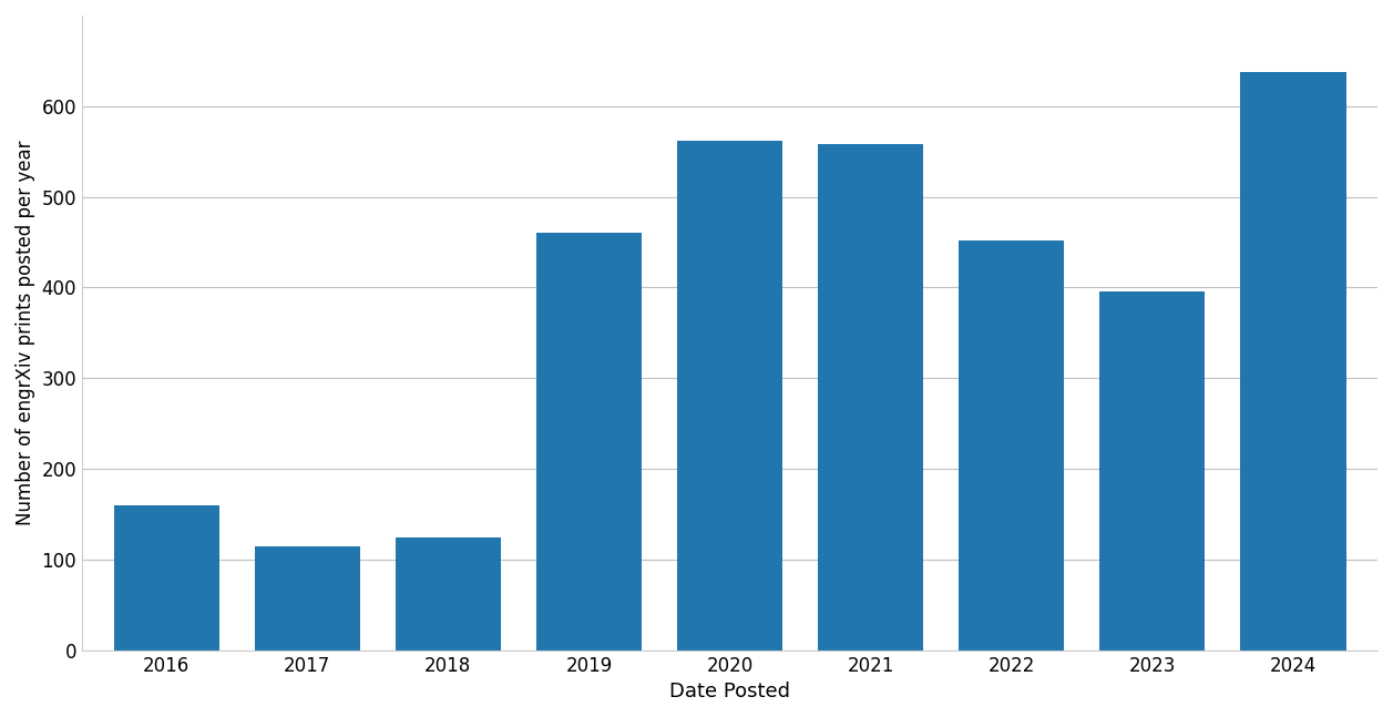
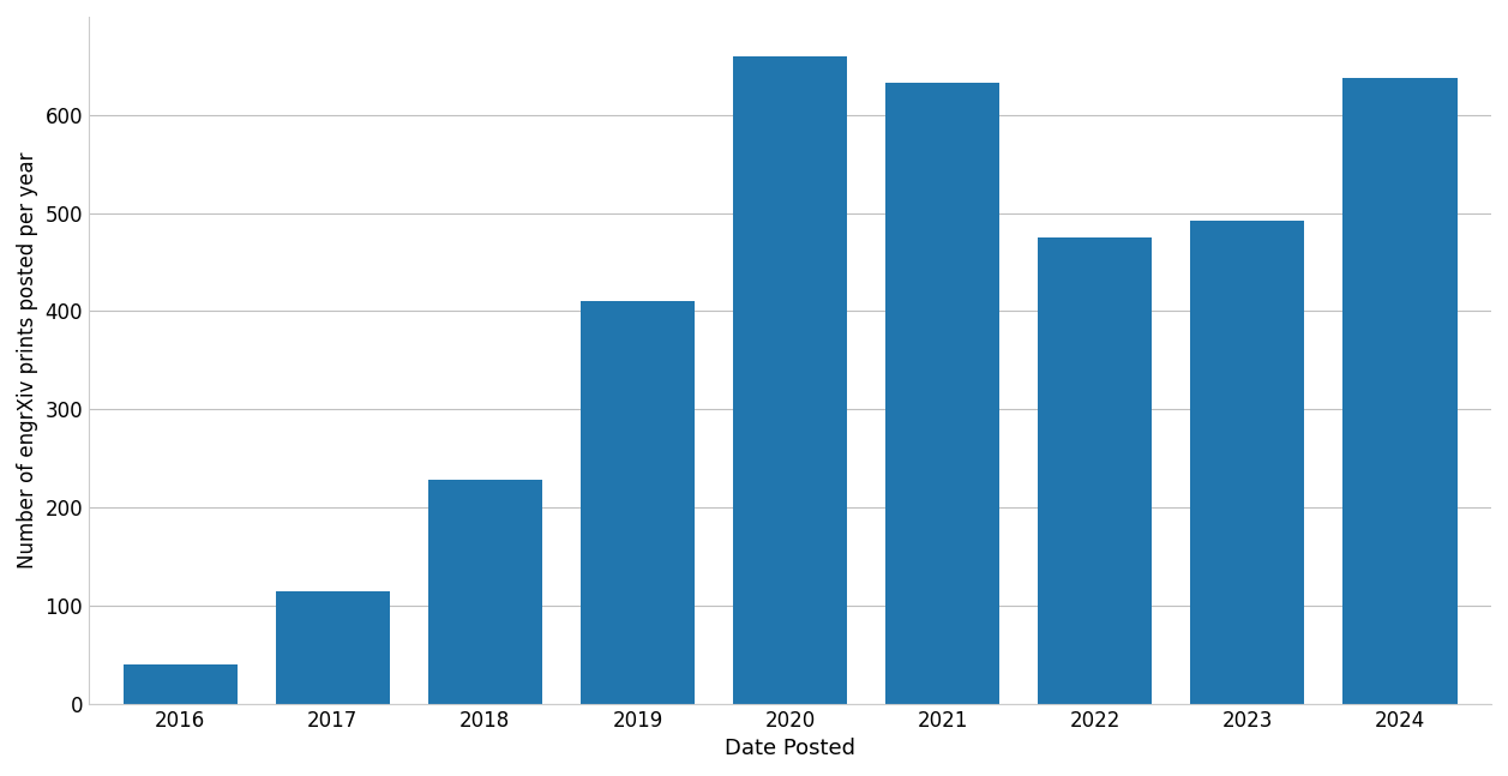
2016: 160 -> 40
2018: 124 -> 228
2019: 460 -> 410
2020: 562 -> 660
2021: 558 -> 633
2022: 452 -> 475
2023: 396 -> 492
